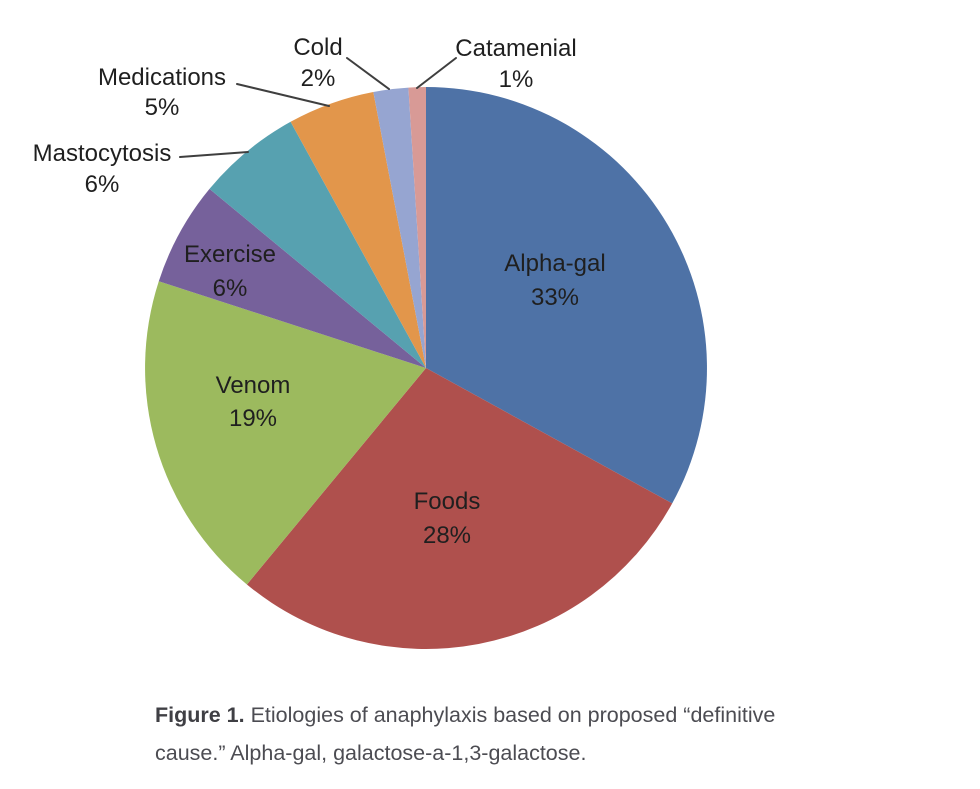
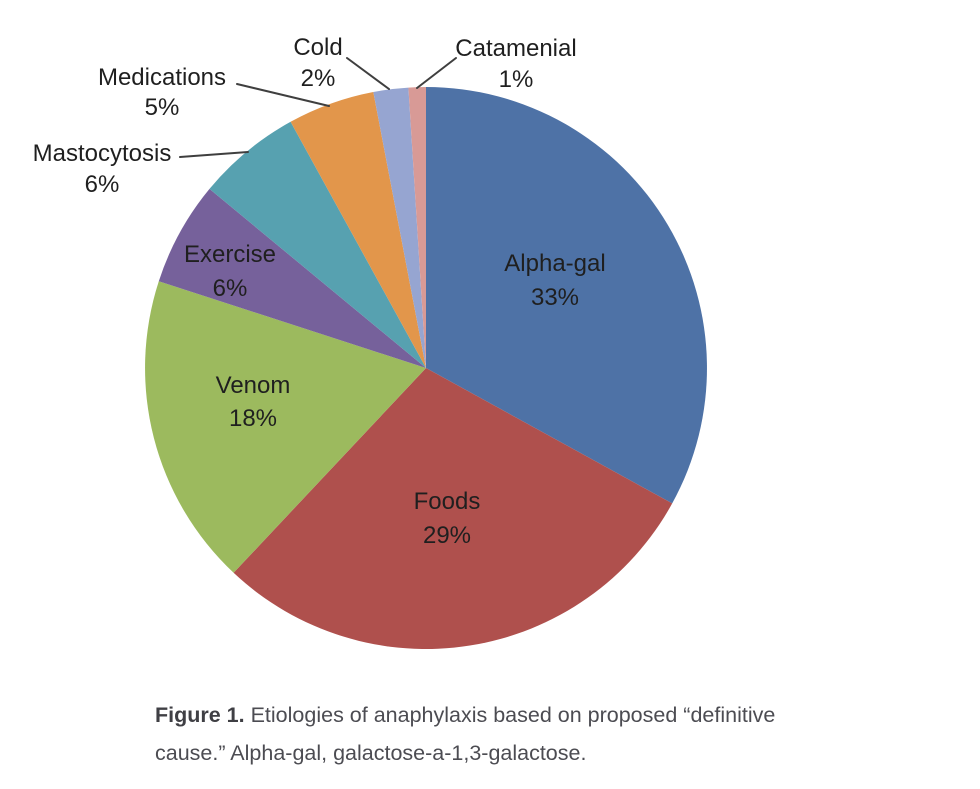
Foods: 28% -> 29%
Venom: 19% -> 18%
